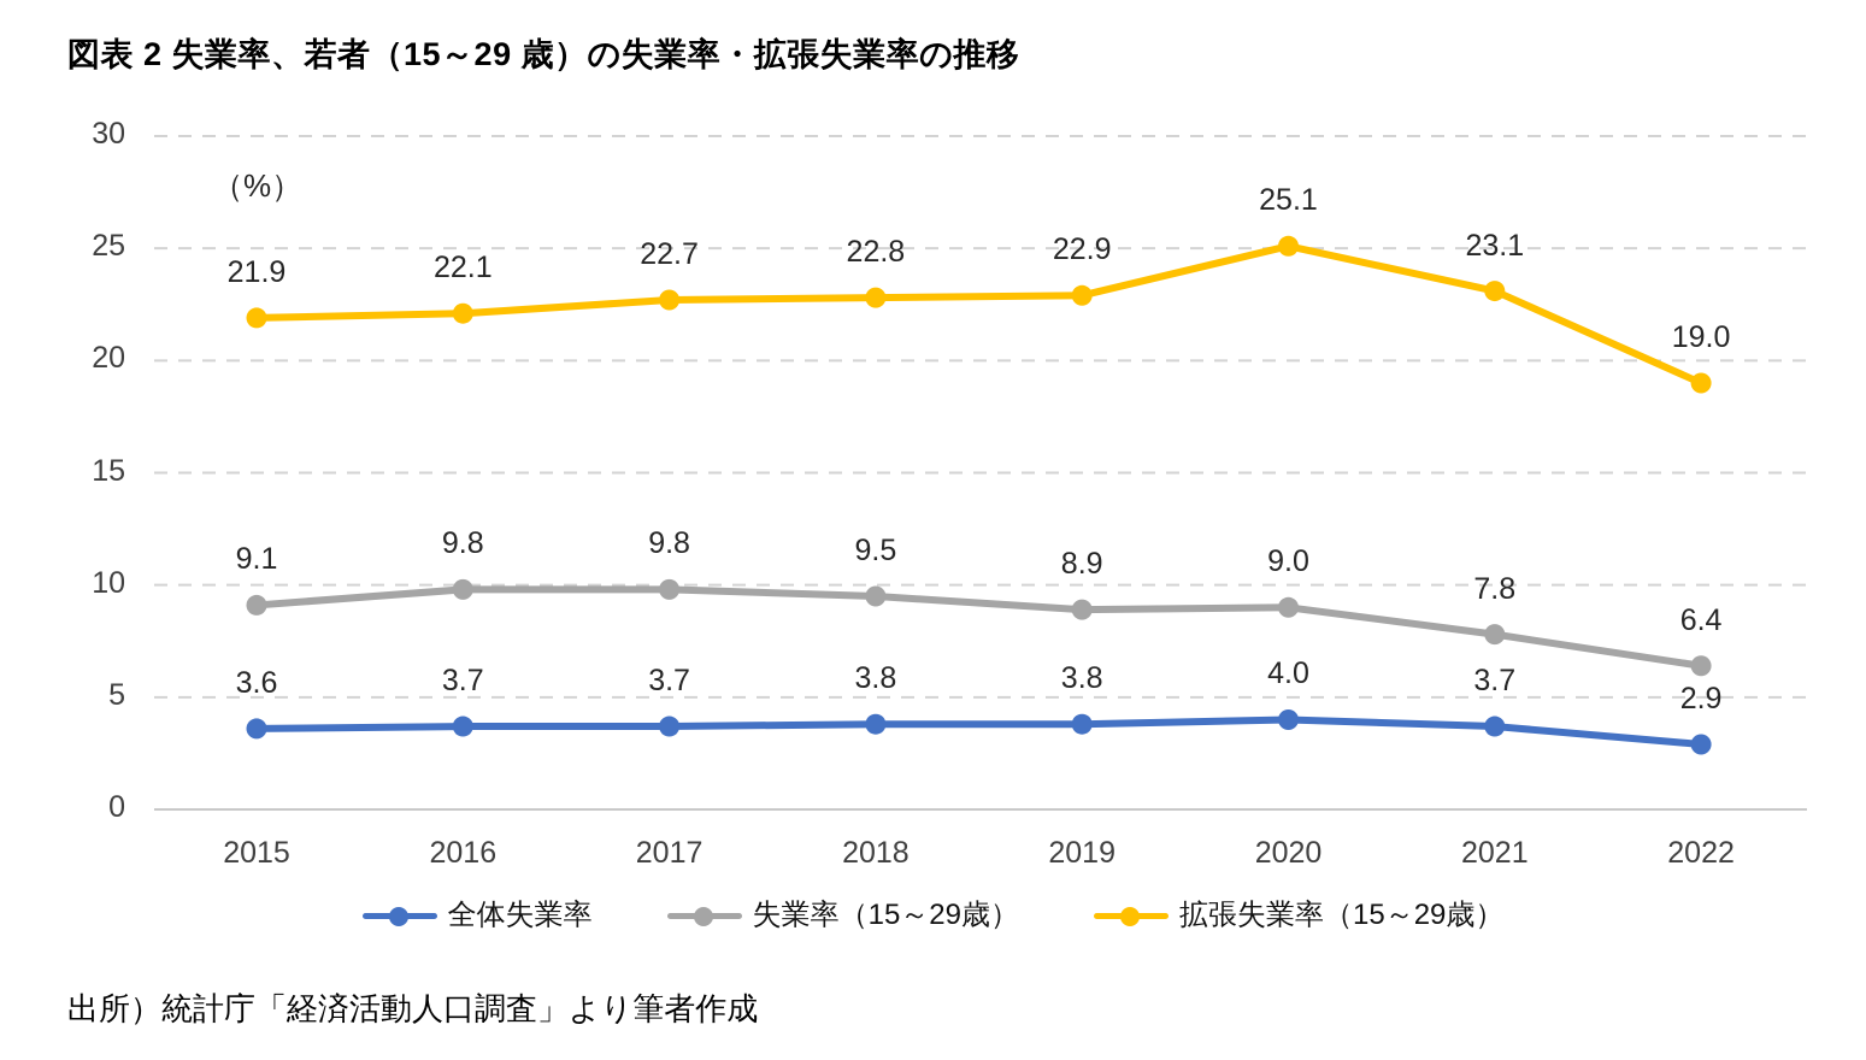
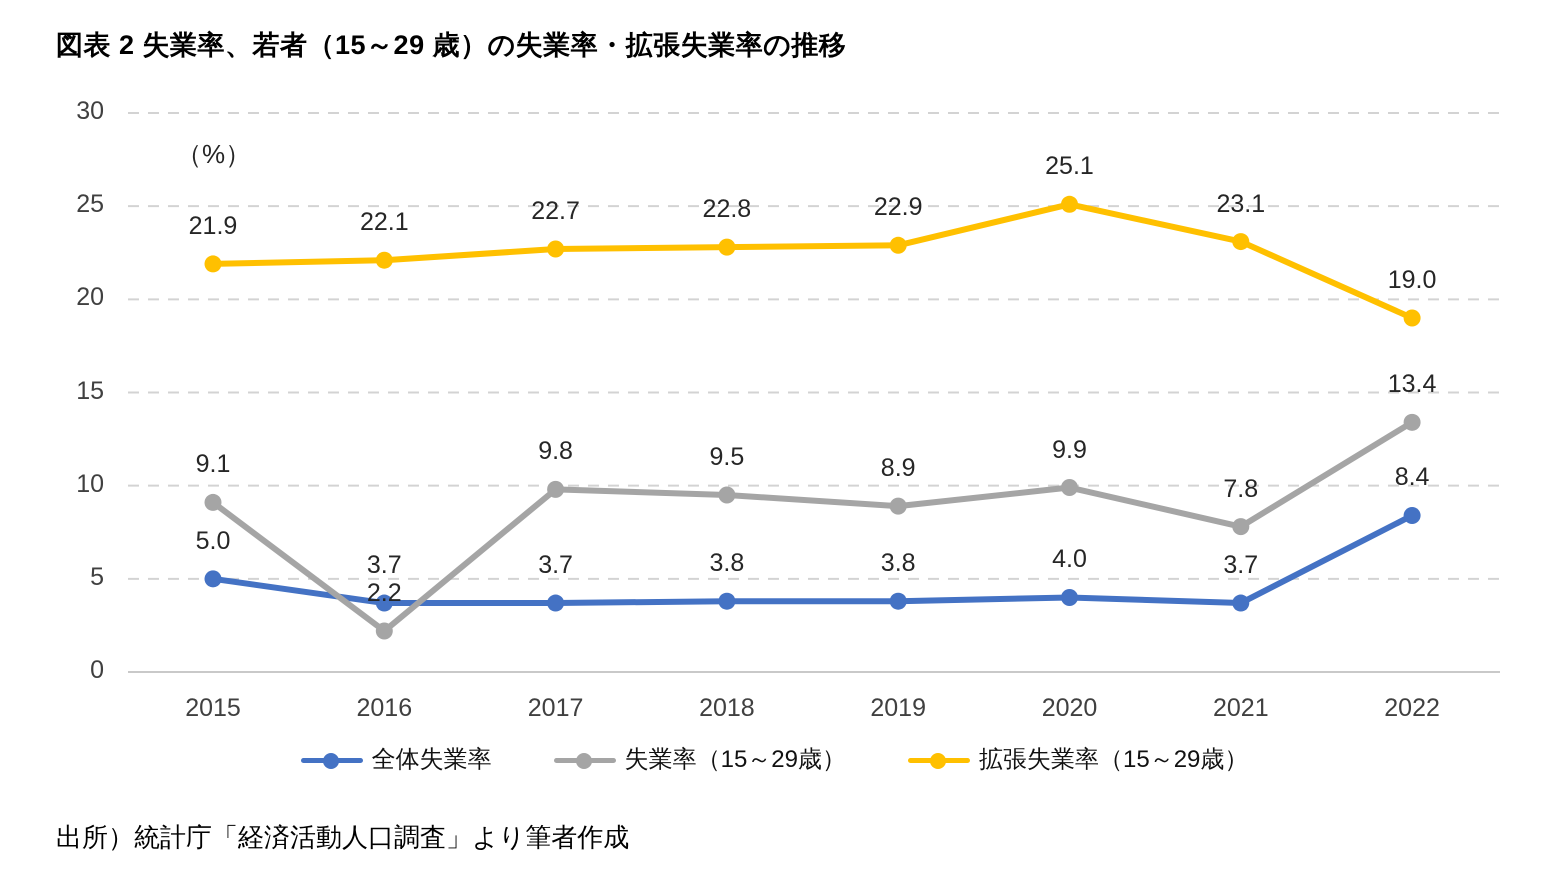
全体失業率/2015: 3.6 -> 5.0
失業率（15～29歳）/2016: 9.8 -> 2.2
失業率（15～29歳）/2020: 9.0 -> 9.9
全体失業率/2022: 2.9 -> 8.4
失業率（15～29歳）/2022: 6.4 -> 13.4
